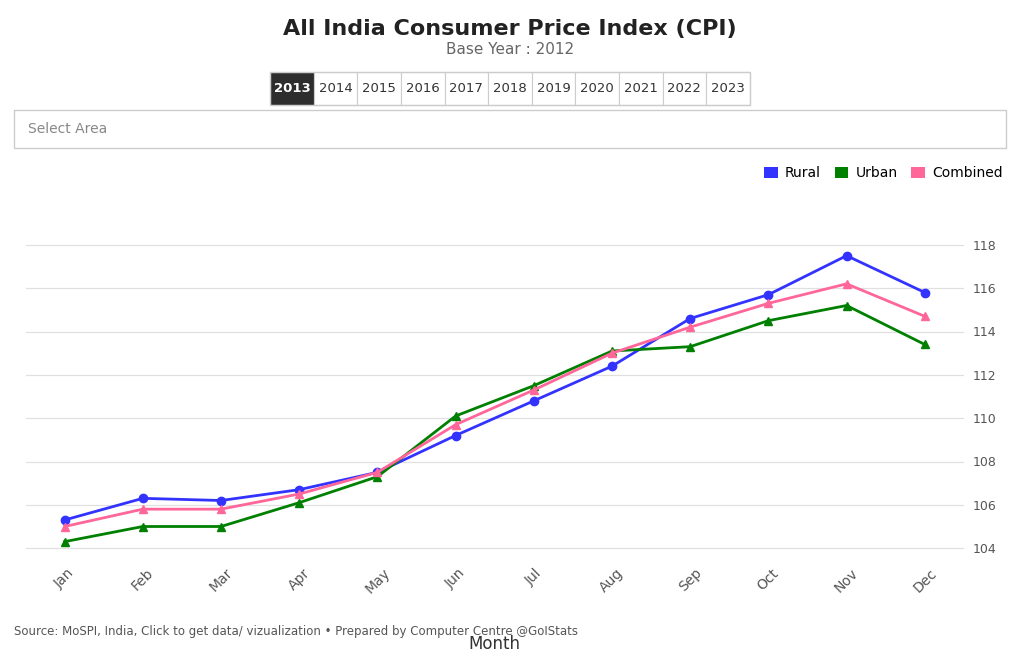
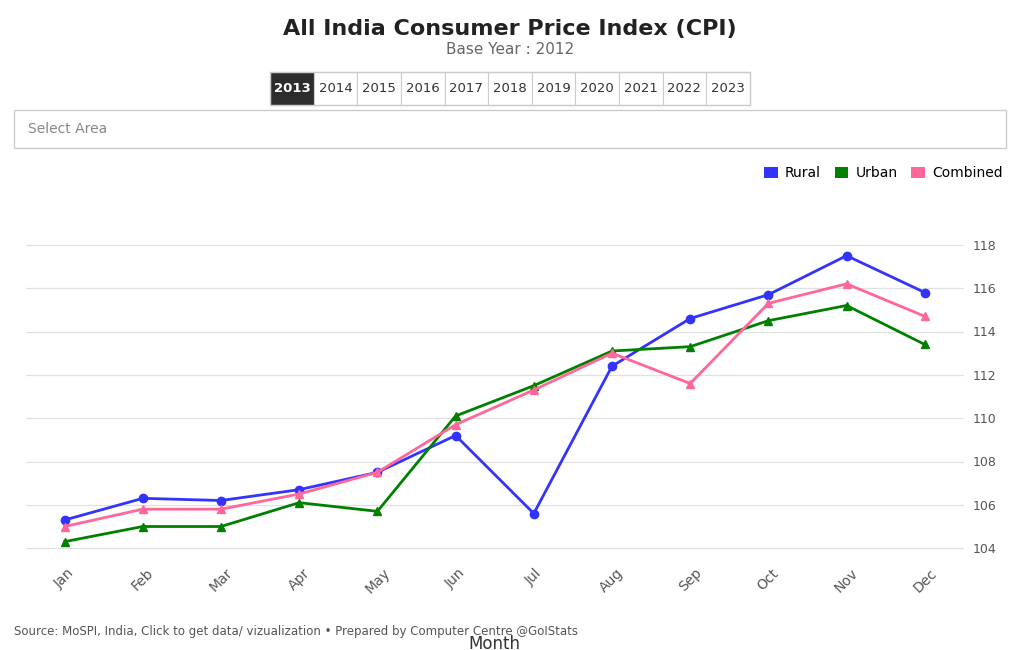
Urban/May: 107.3 -> 105.7
Rural/Jul: 110.8 -> 105.6
Combined/Sep: 114.2 -> 111.6
